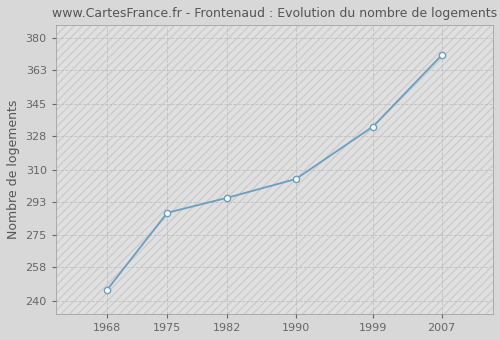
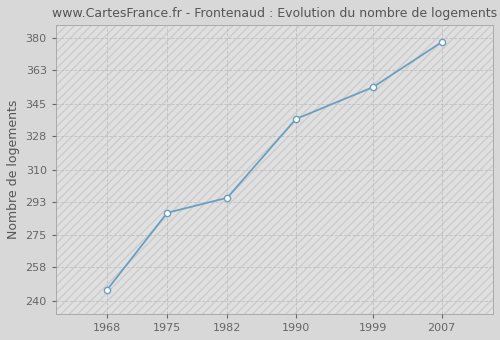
1990: 305 -> 337
1999: 333 -> 354
2007: 371 -> 378
